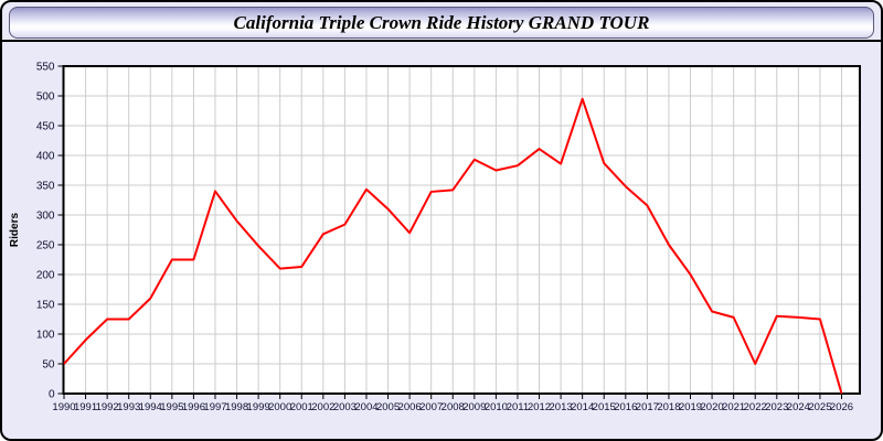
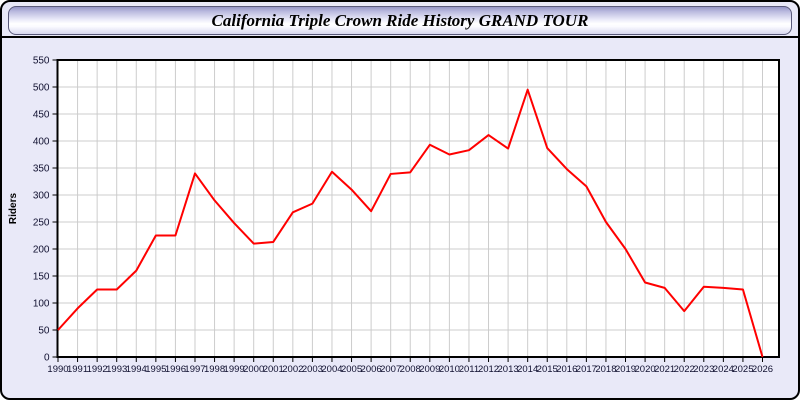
2022: 50 -> 80
